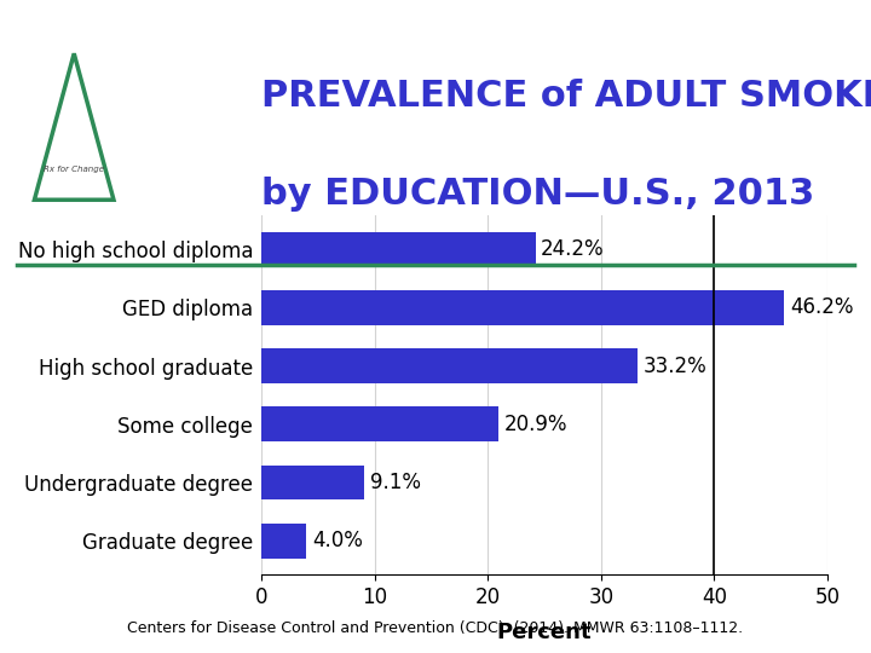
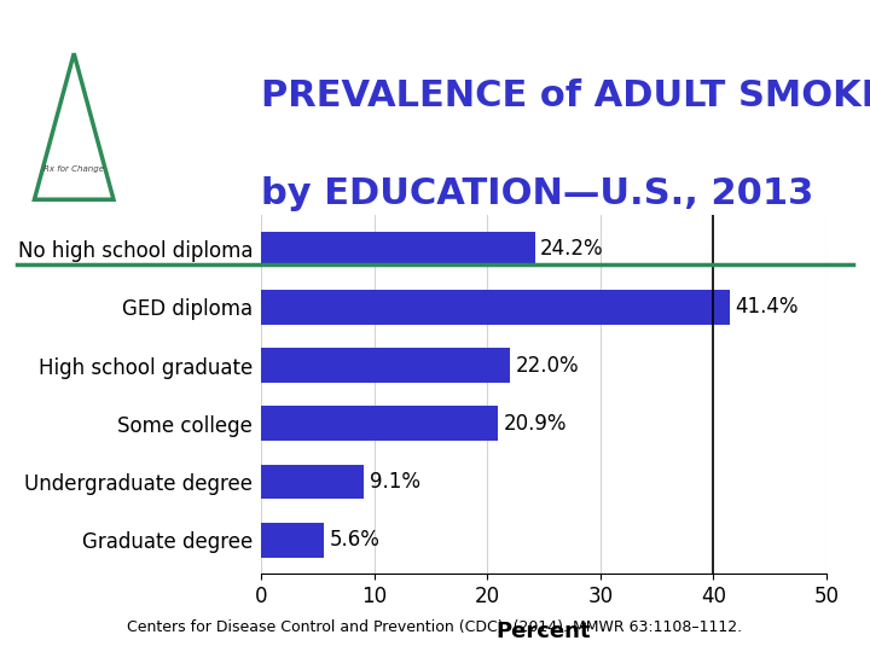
GED diploma: 46.2% -> 41.4%
High school graduate: 33.2% -> 22.0%
Graduate degree: 4.0% -> 5.6%
